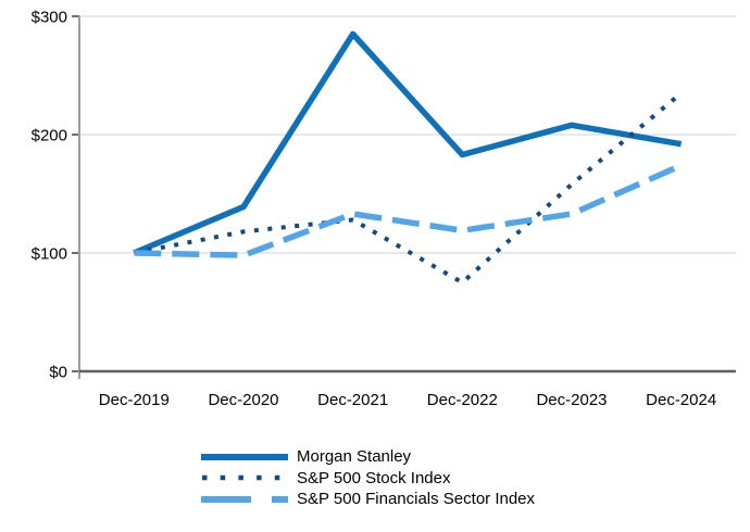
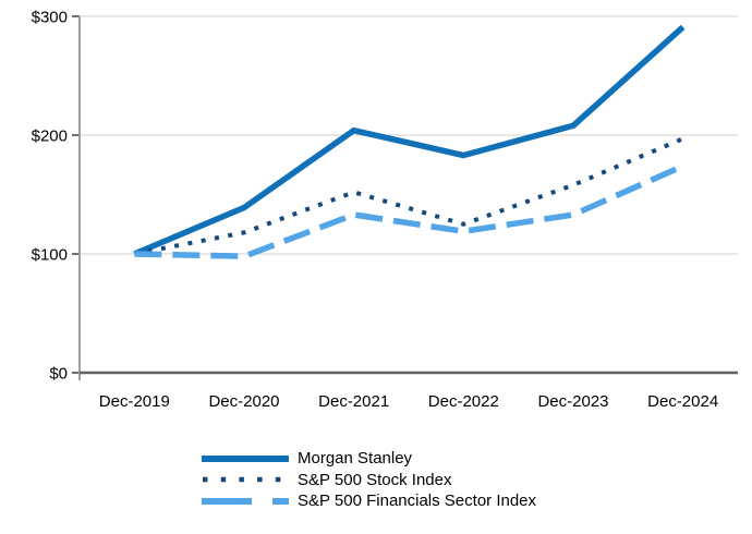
Morgan Stanley/Dec-2021: $285 -> $204
S&P 500 Stock Index/Dec-2021: $128 -> $152
S&P 500 Stock Index/Dec-2022: $75 -> $125
Morgan Stanley/Dec-2024: $192 -> $291
S&P 500 Stock Index/Dec-2024: $235 -> $197
